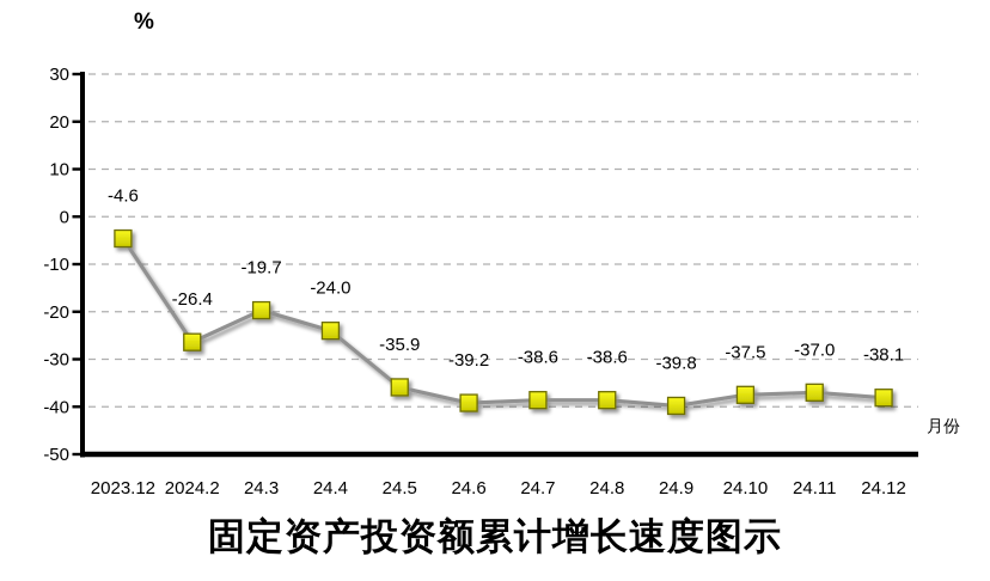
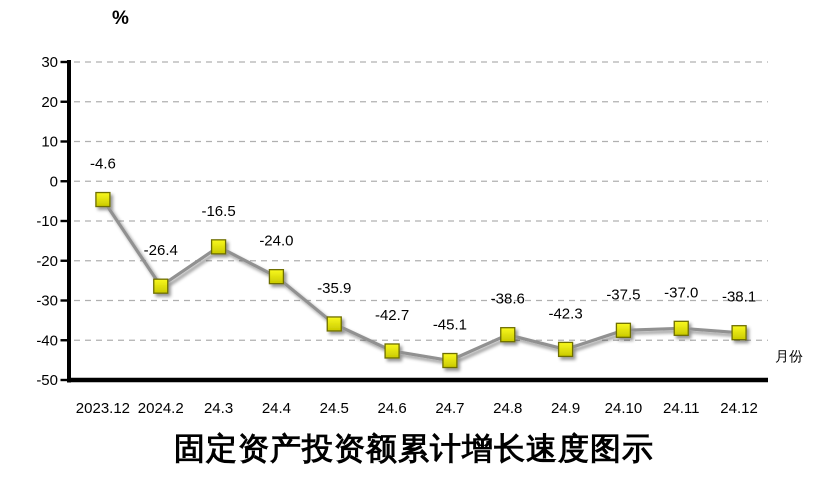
24.3: -19.7 -> -16.5
24.6: -39.2 -> -42.7
24.7: -38.6 -> -45.1
24.9: -39.8 -> -42.3
